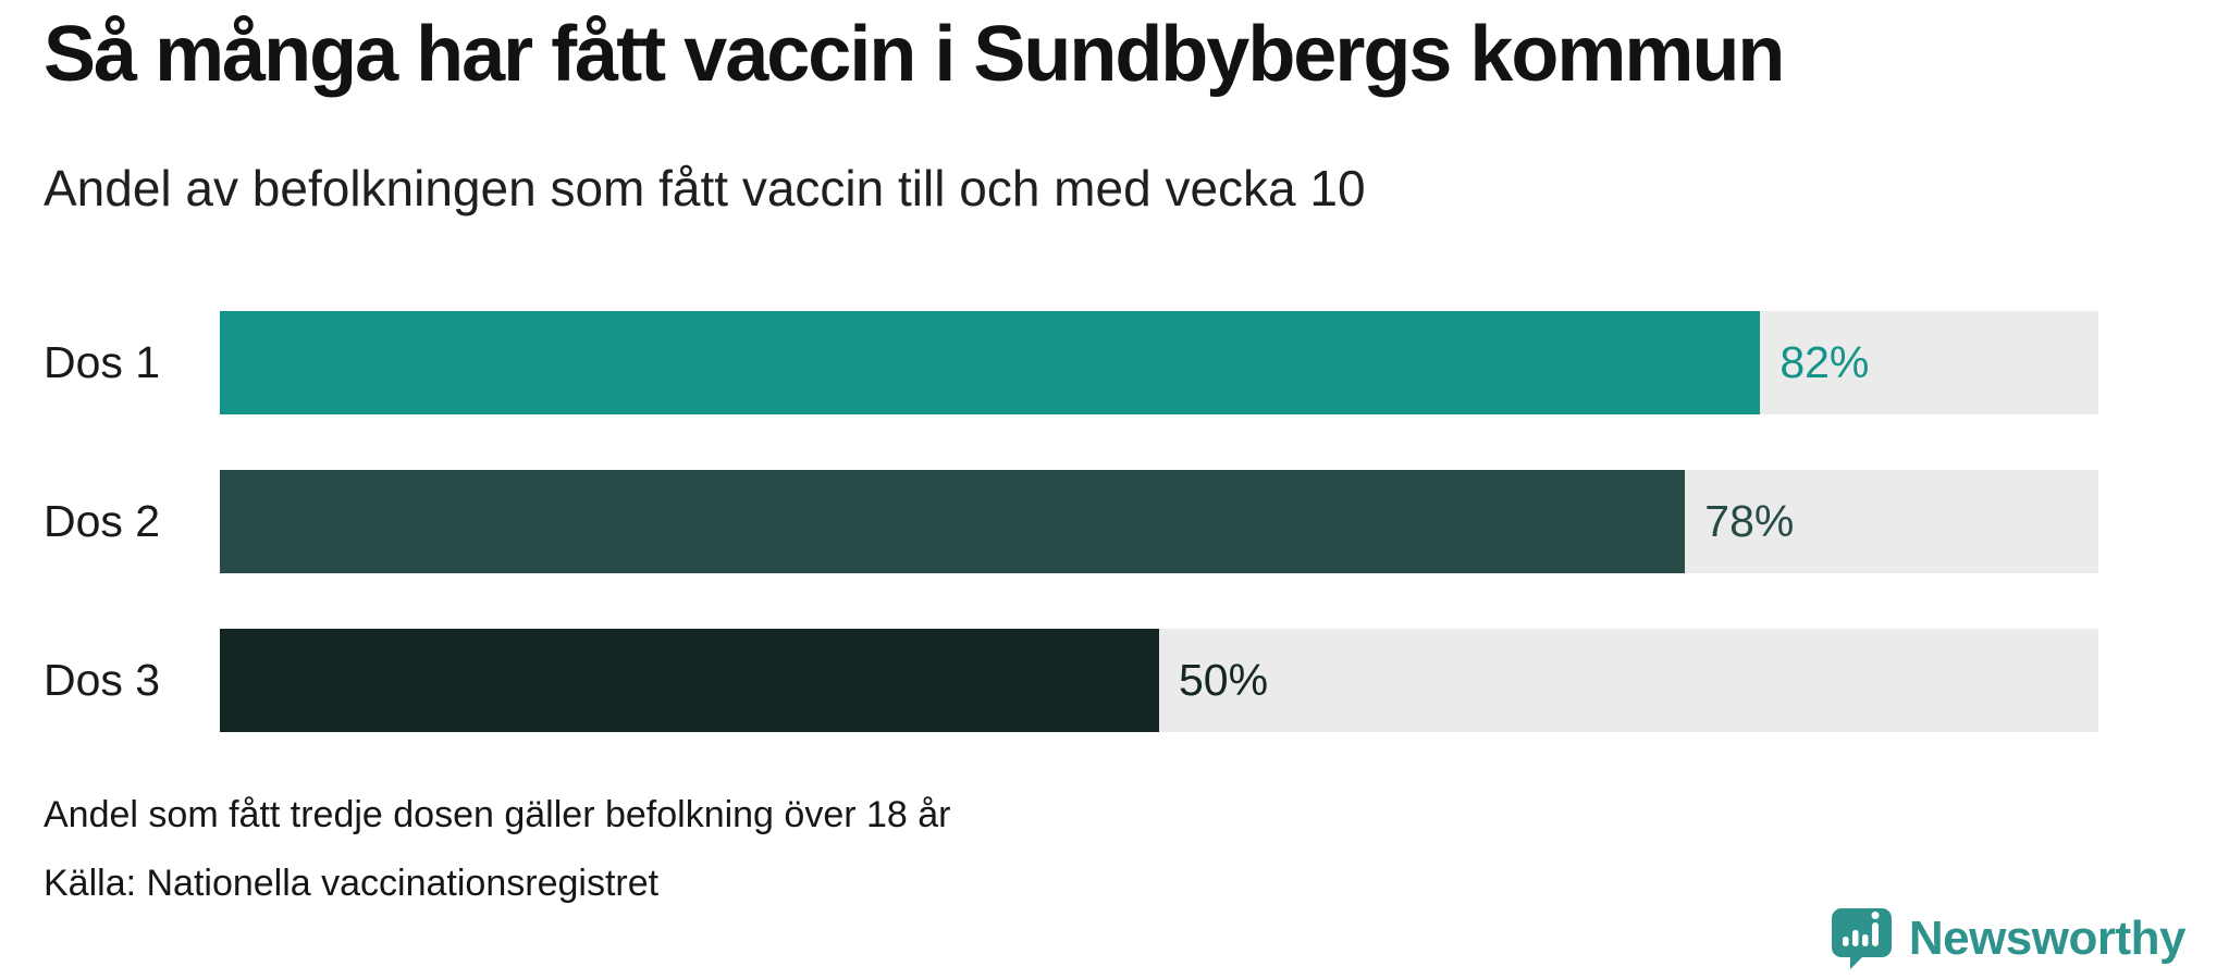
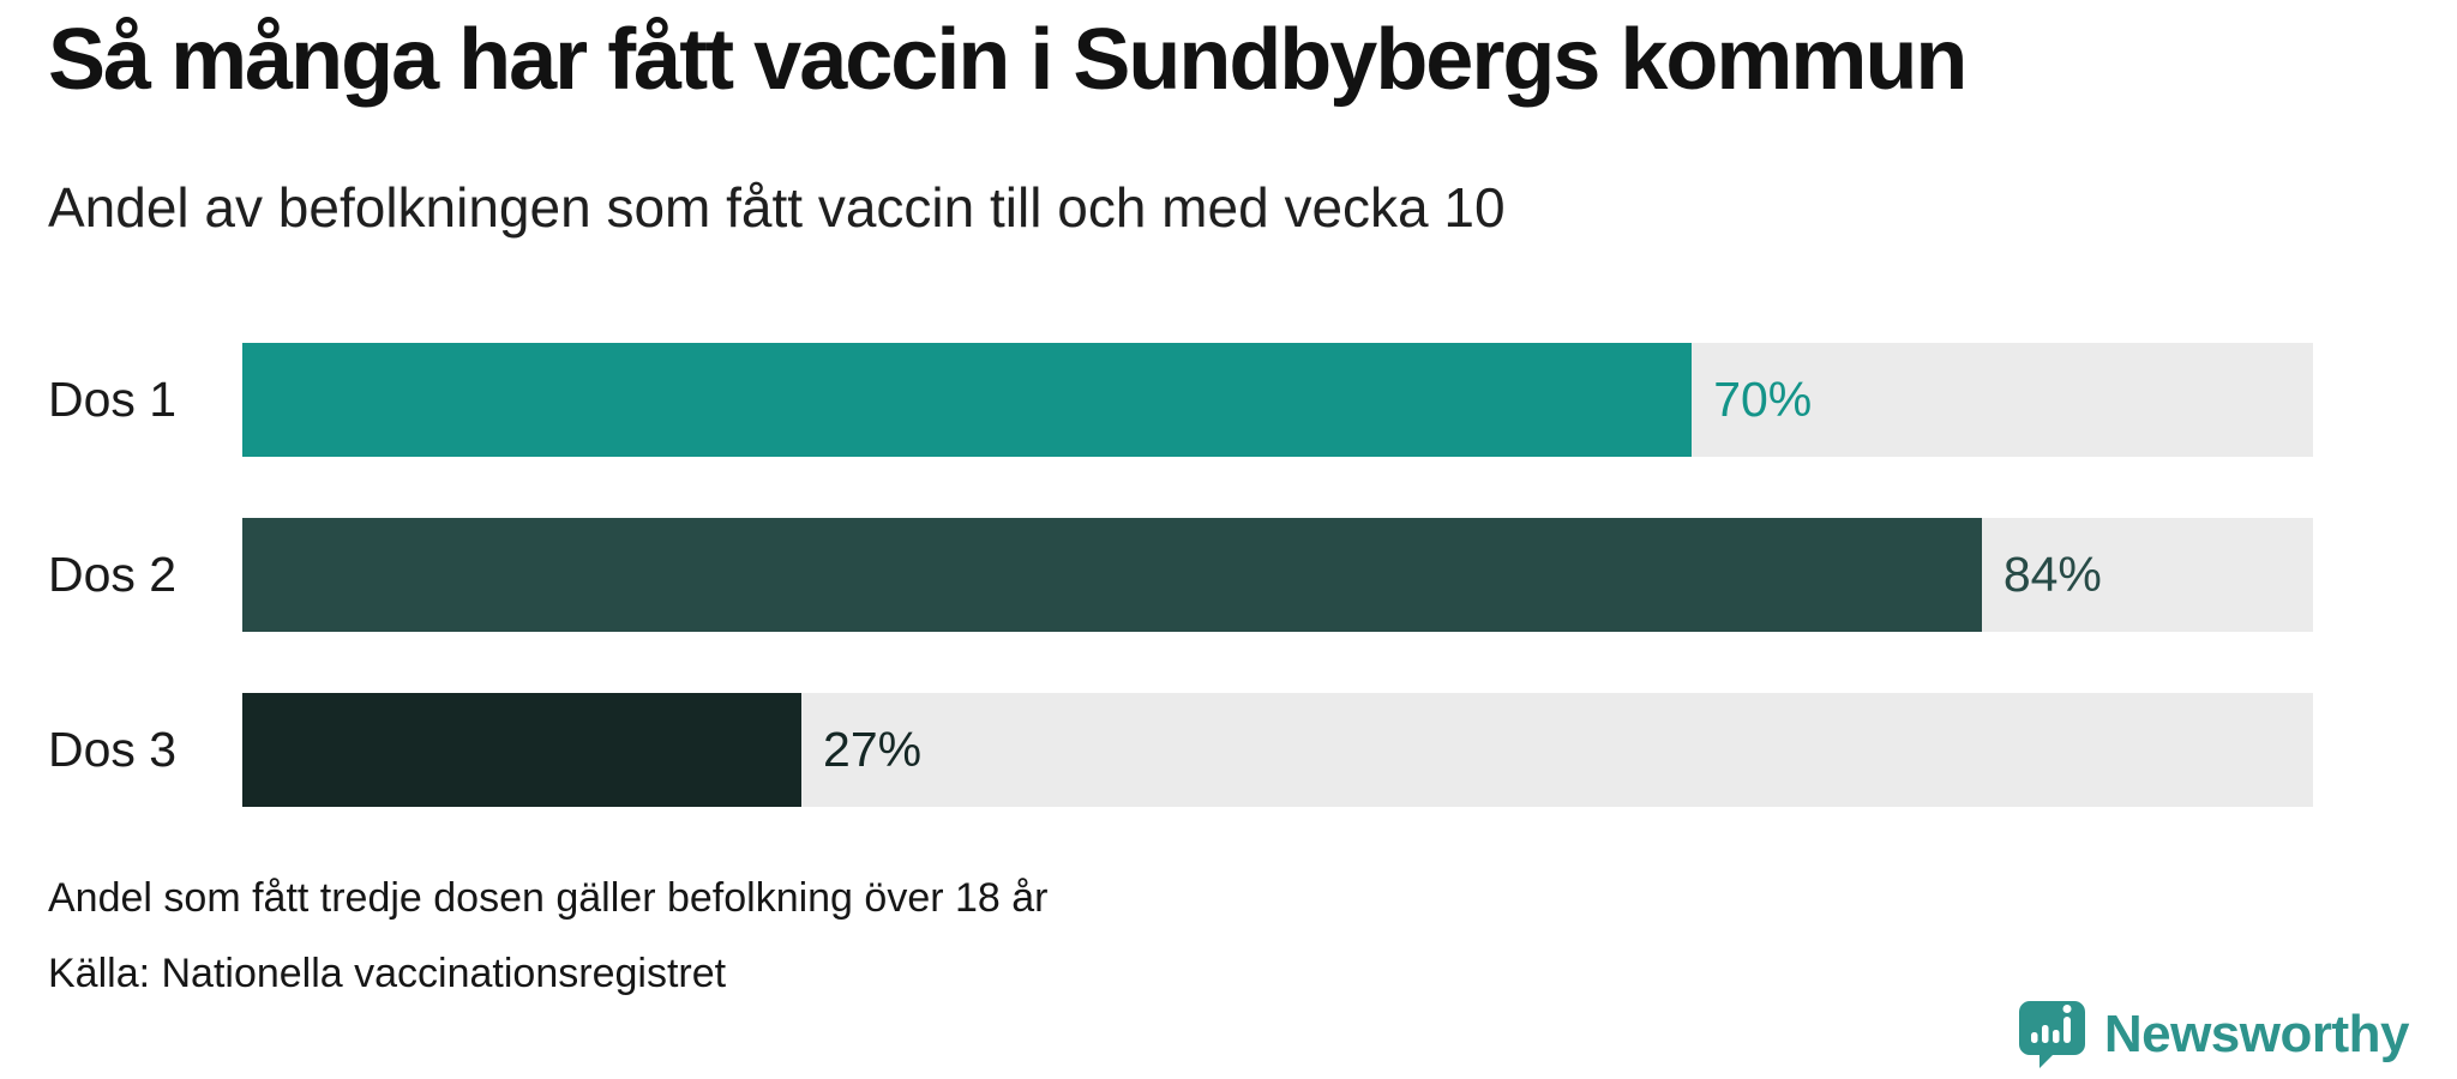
Dos 1: 82% -> 70%
Dos 2: 78% -> 84%
Dos 3: 50% -> 27%
